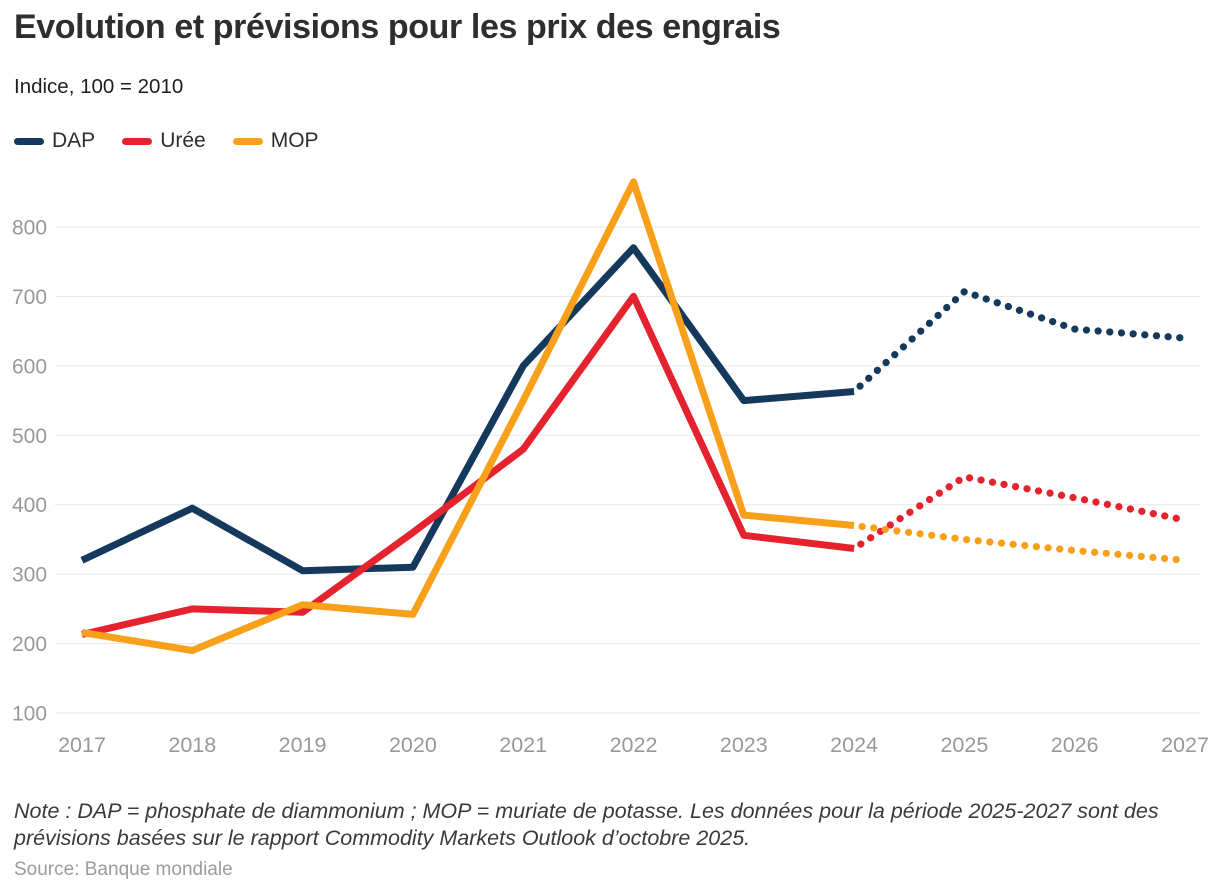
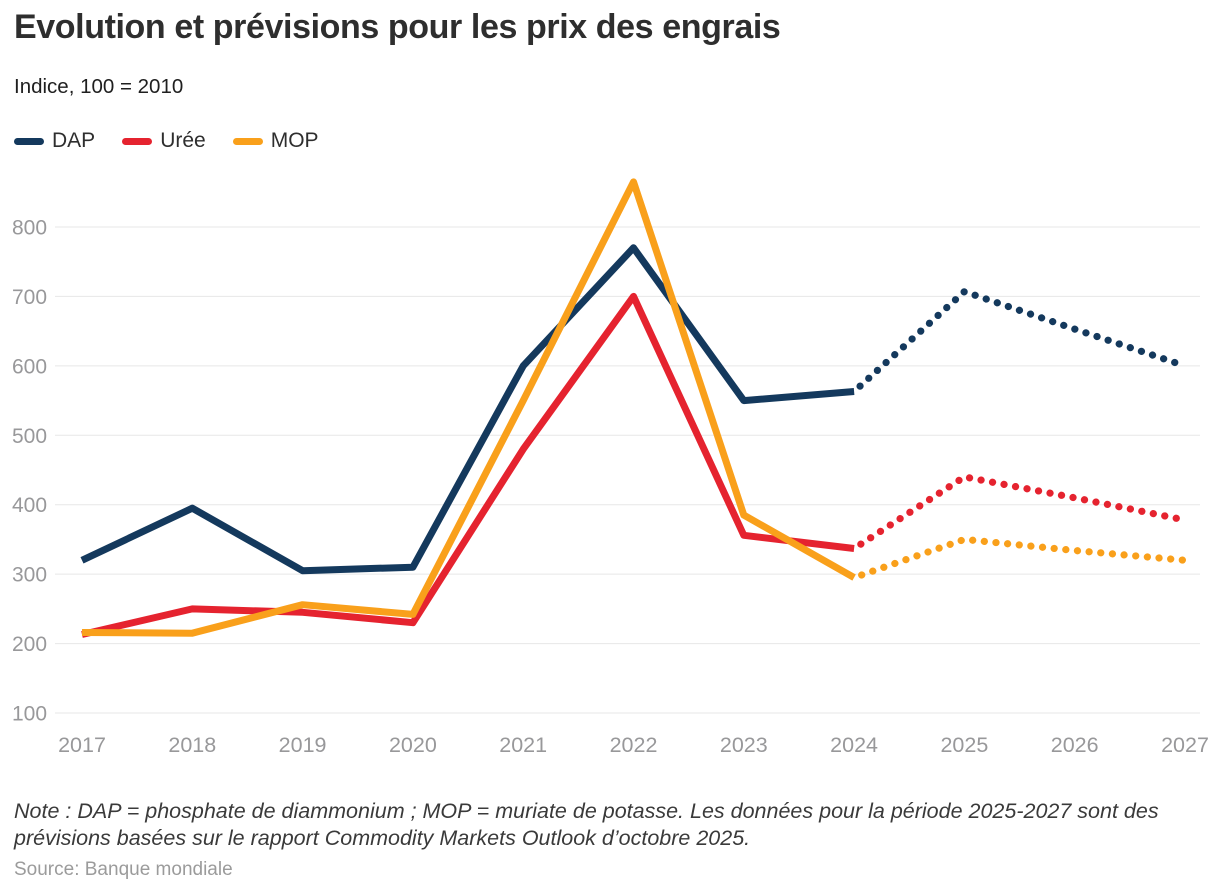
MOP/2018: 190 -> 220
Urée/2020: 360 -> 230
MOP/2024: 370 -> 300
DAP/2027: 640 -> 600
